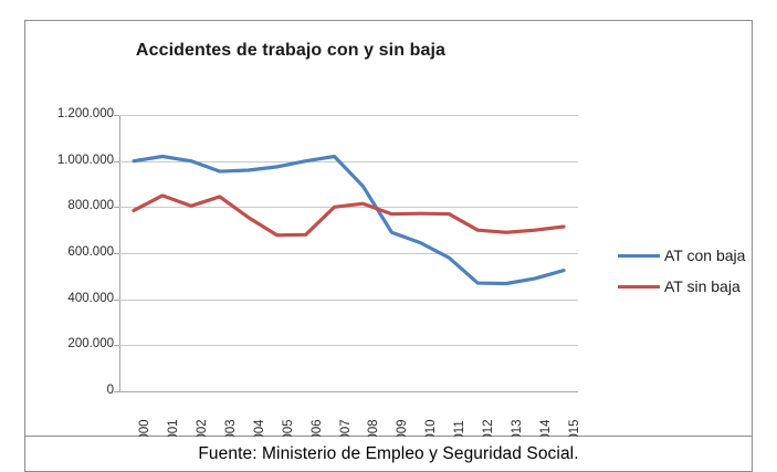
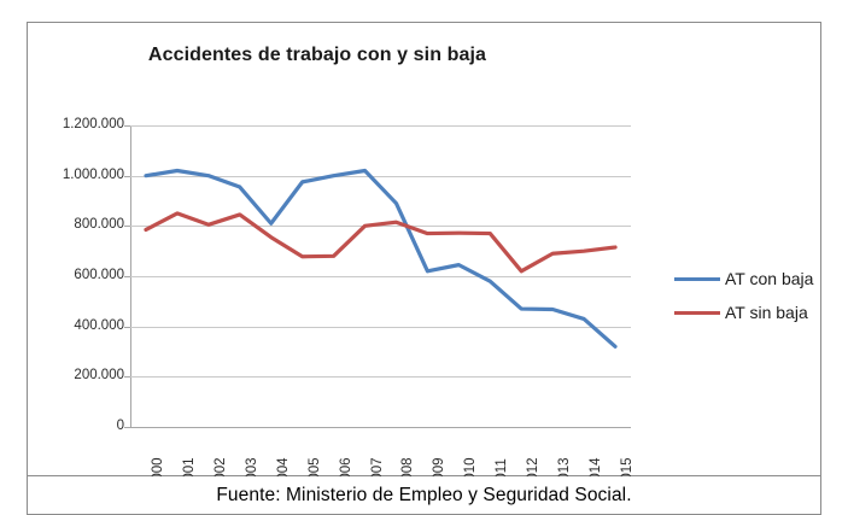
AT con baja/2004: 960000 -> 810000
AT con baja/2009: 690000 -> 620000
AT sin baja/2012: 700000 -> 620000
AT con baja/2014: 490000 -> 430000
AT con baja/2015: 520000 -> 320000
